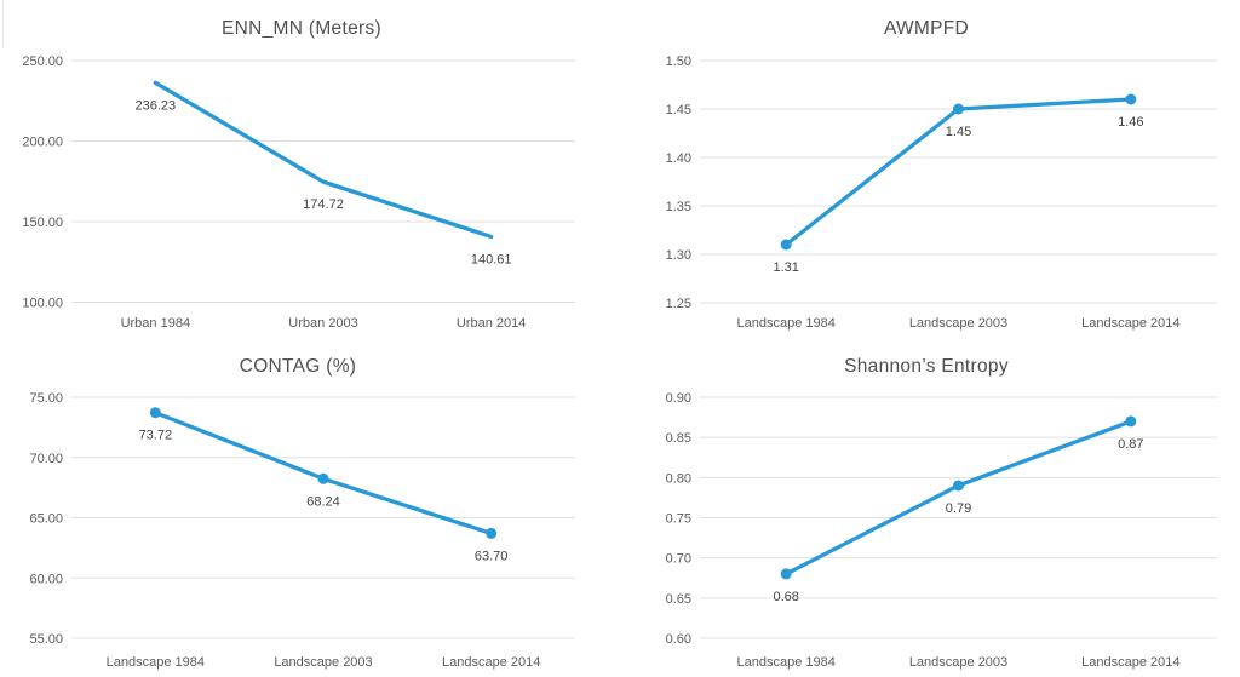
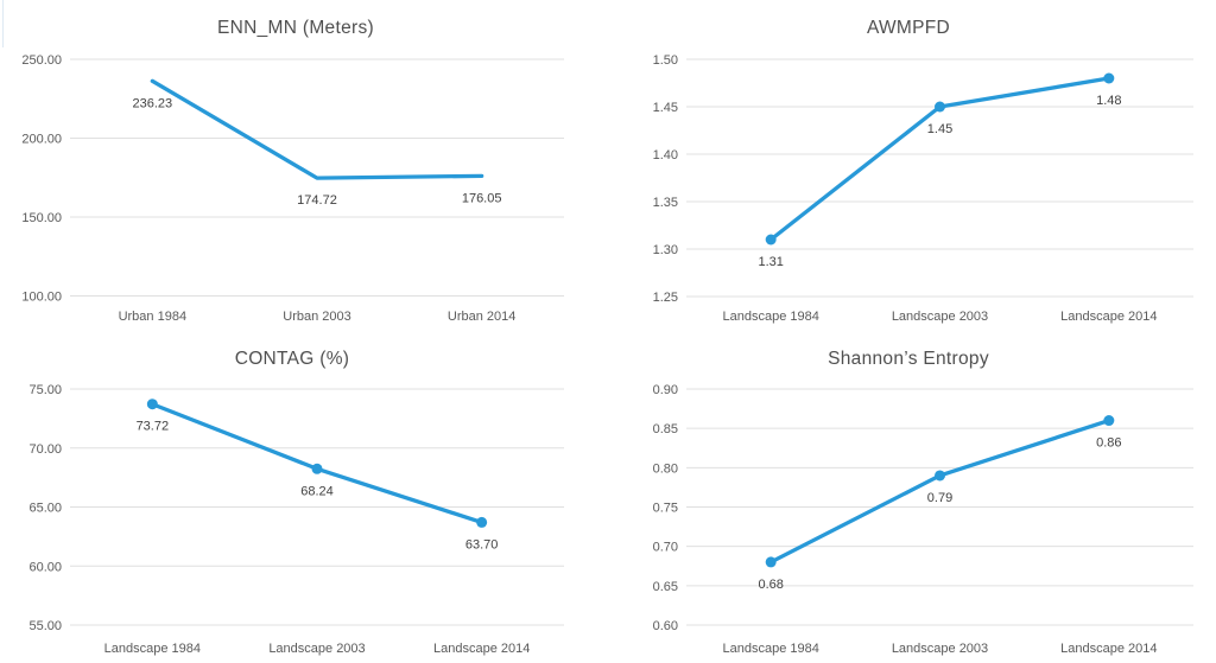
ENN_MN (Meters)/Urban 2014: 140.61 -> 176.05
AWMPFD/Landscape 2014: 1.46 -> 1.48
Shannon’s Entropy/Landscape 2014: 0.87 -> 0.86
